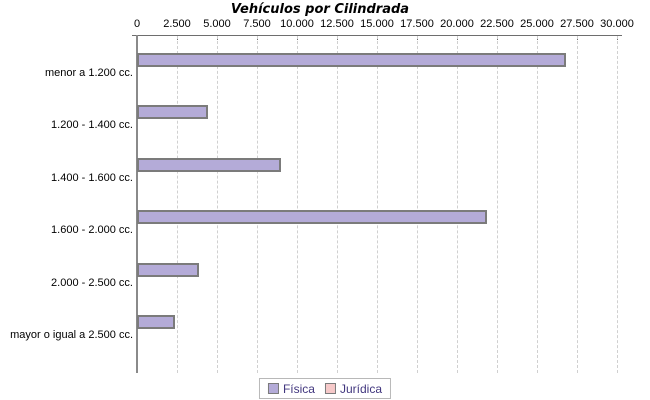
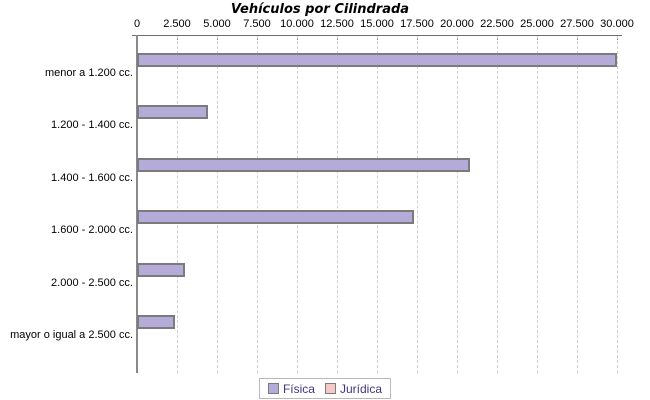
Física/menor a 1.200 cc.: 26800 -> 30000
Física/1.400 - 1.600 cc.: 9000 -> 20800
Física/1.600 - 2.000 cc.: 21900 -> 17300
Física/2.000 - 2.500 cc.: 3900 -> 3000
